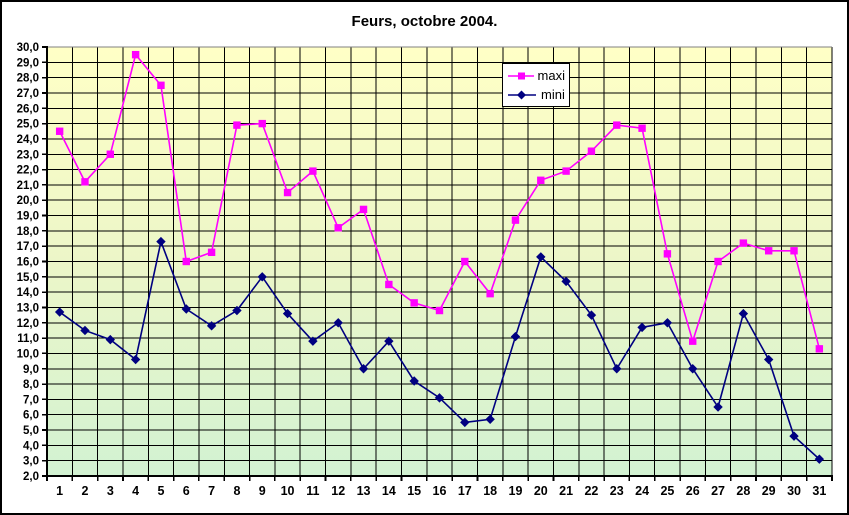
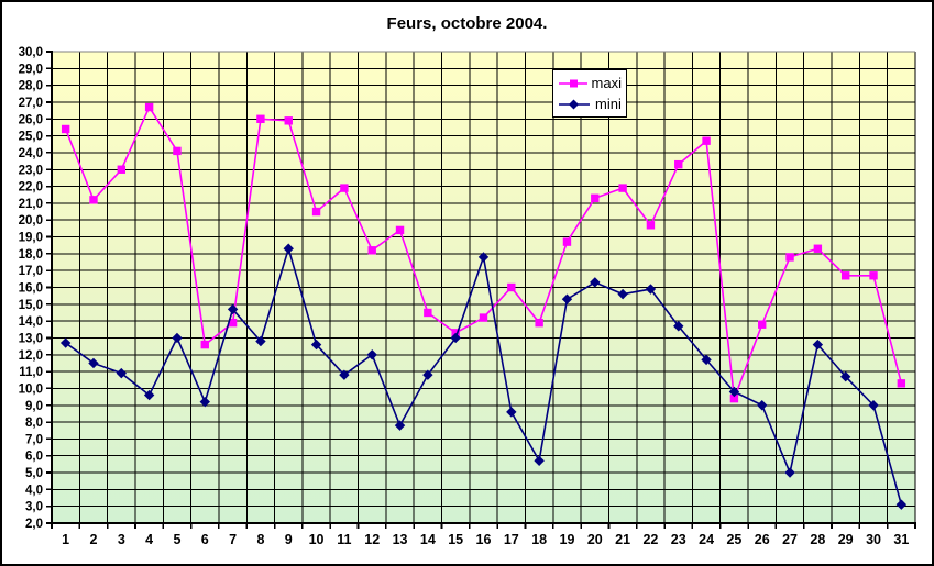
maxi/1: 24,5 -> 25,4
maxi/4: 29,5 -> 26,7
maxi/5: 27,5 -> 24,1
mini/5: 17,3 -> 13,0
maxi/6: 16,0 -> 12,6
mini/6: 12,9 -> 9,2
maxi/7: 16,6 -> 13,9
mini/7: 11,8 -> 14,7
maxi/8: 24,9 -> 26,0
maxi/9: 25,0 -> 25,9
mini/9: 15,0 -> 18,3
mini/13: 9,0 -> 7,8
mini/15: 8,2 -> 13,0
maxi/16: 12,8 -> 14,2
mini/16: 7,1 -> 17,8
mini/17: 5,5 -> 8,6
mini/19: 11,1 -> 15,3
mini/21: 14,7 -> 15,6
maxi/22: 23,2 -> 19,7
mini/22: 12,5 -> 15,9
maxi/23: 24,9 -> 23,3
mini/23: 9,0 -> 13,7
maxi/25: 16,5 -> 9,4
mini/25: 12,0 -> 9,8
maxi/26: 10,8 -> 13,8
maxi/27: 16,0 -> 17,8
mini/27: 6,5 -> 5,0
maxi/28: 17,2 -> 18,3
mini/29: 9,6 -> 10,7
mini/30: 4,6 -> 9,0
